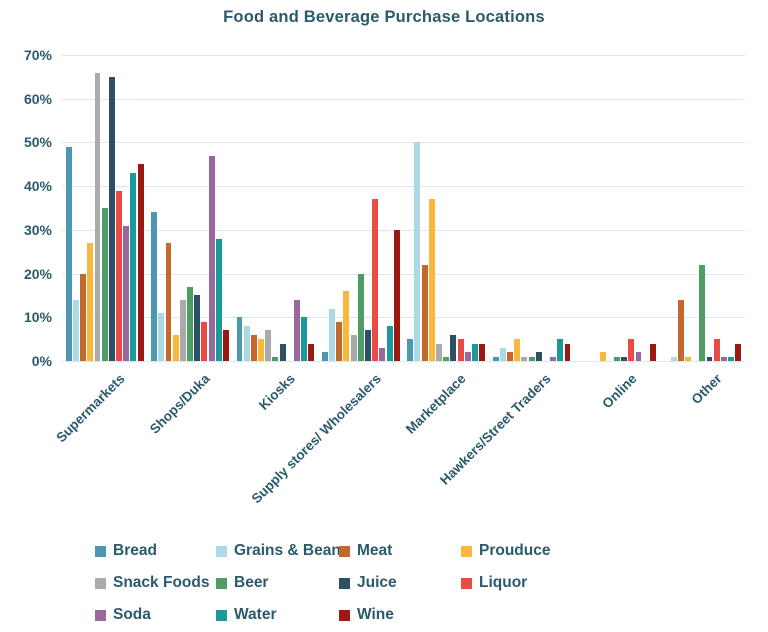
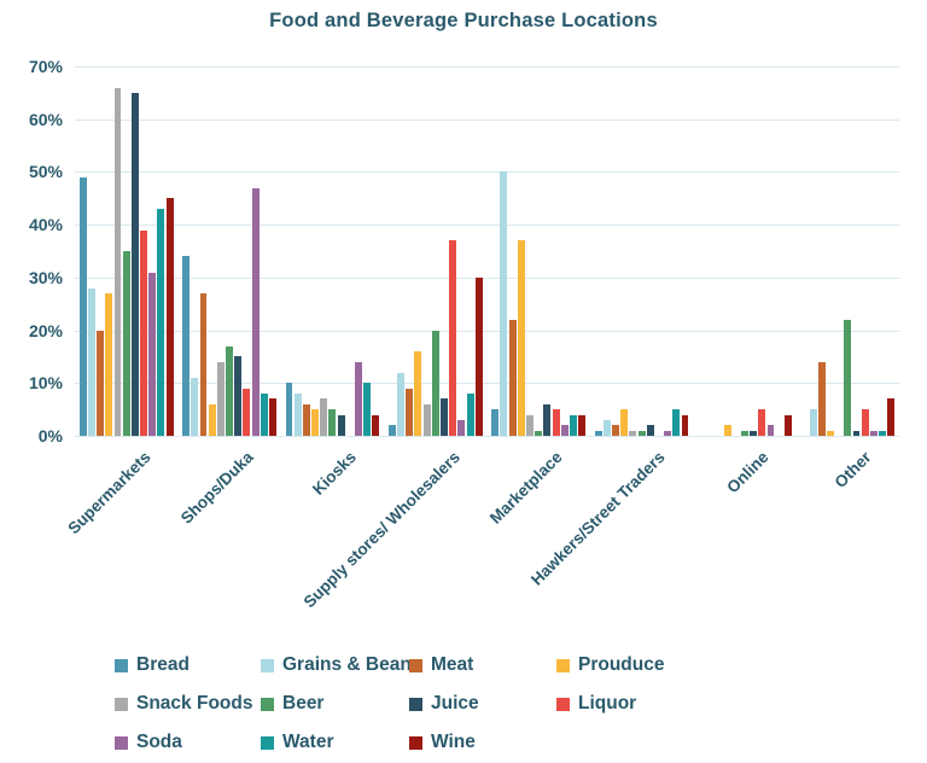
Grains & Beans/Supermarkets: 14% -> 28%
Water/Shops/Duka: 28% -> 8%
Beer/Kiosks: 1% -> 5%
Grains & Beans/Other: 1% -> 5%
Wine/Other: 4% -> 7%
